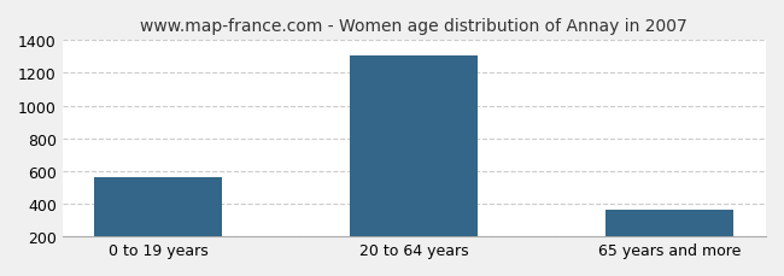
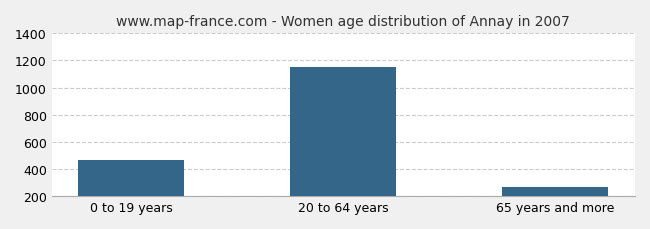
0 to 19 years: 560 -> 470
20 to 64 years: 1300 -> 1150
65 years and more: 360 -> 270
